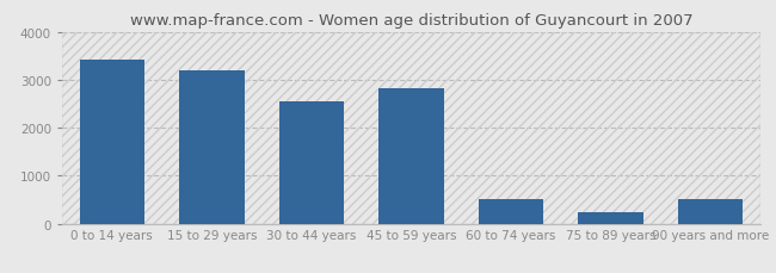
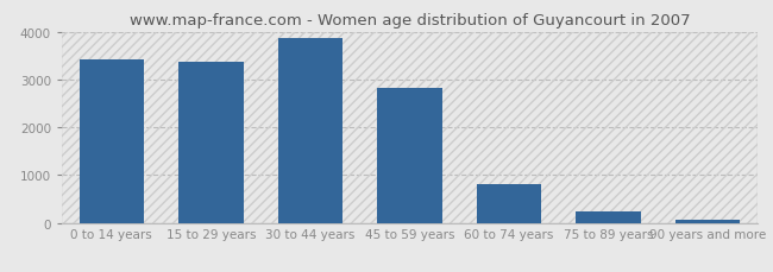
15 to 29 years: 3200 -> 3380
30 to 44 years: 2550 -> 3870
60 to 74 years: 500 -> 810
90 years and more: 500 -> 80
